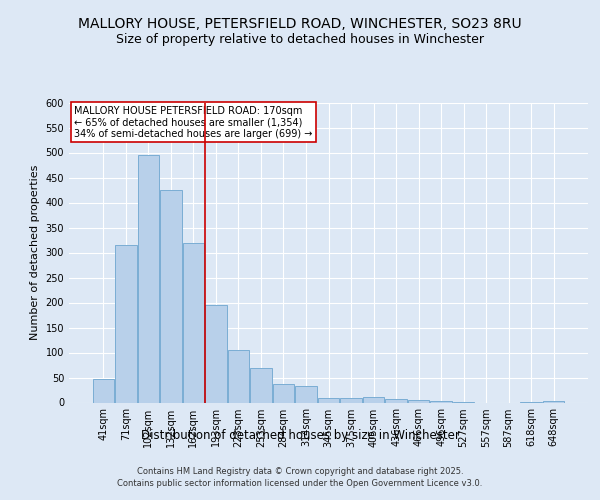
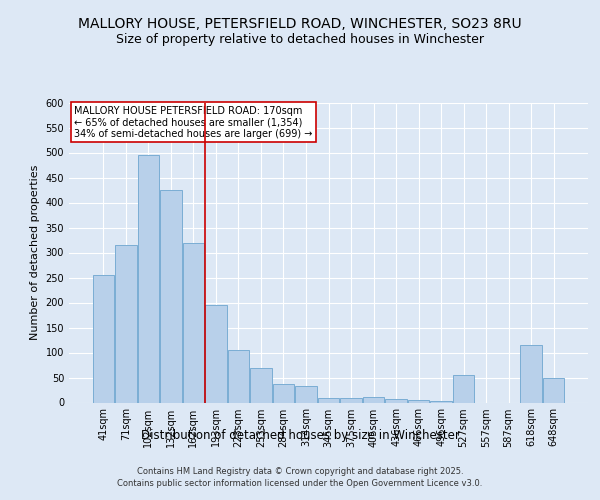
41sqm: 48 -> 255
527sqm: 1 -> 55
618sqm: 1 -> 115
648sqm: 3 -> 50
